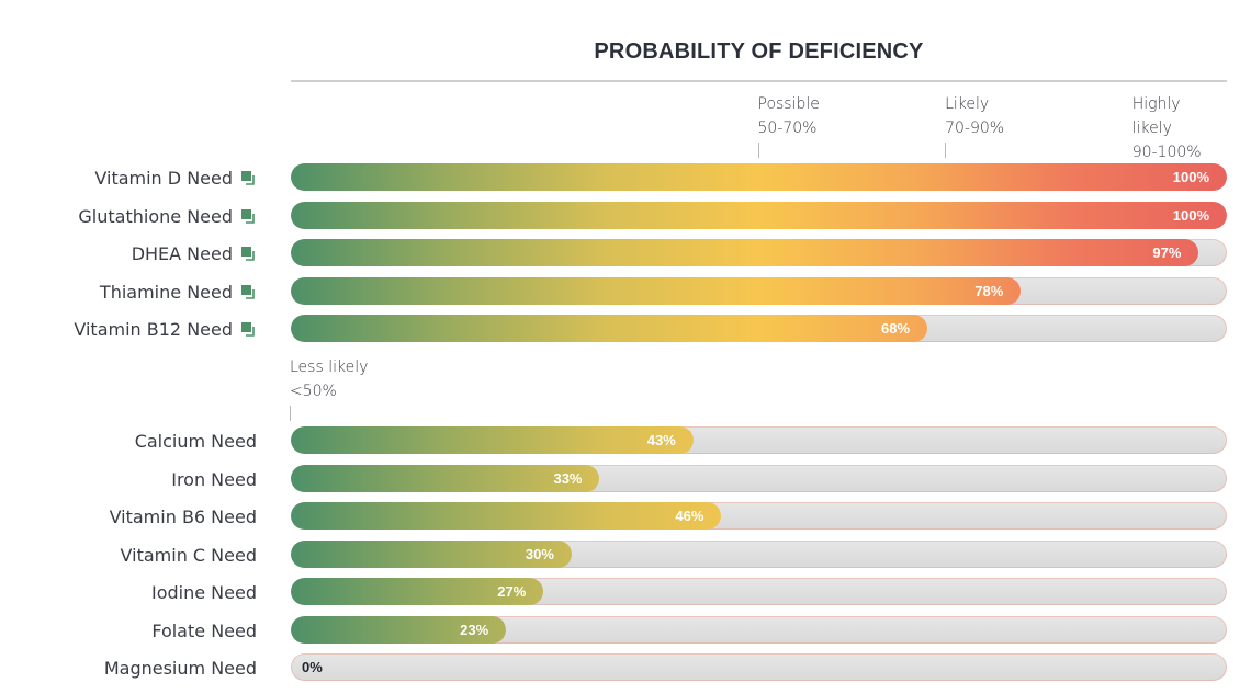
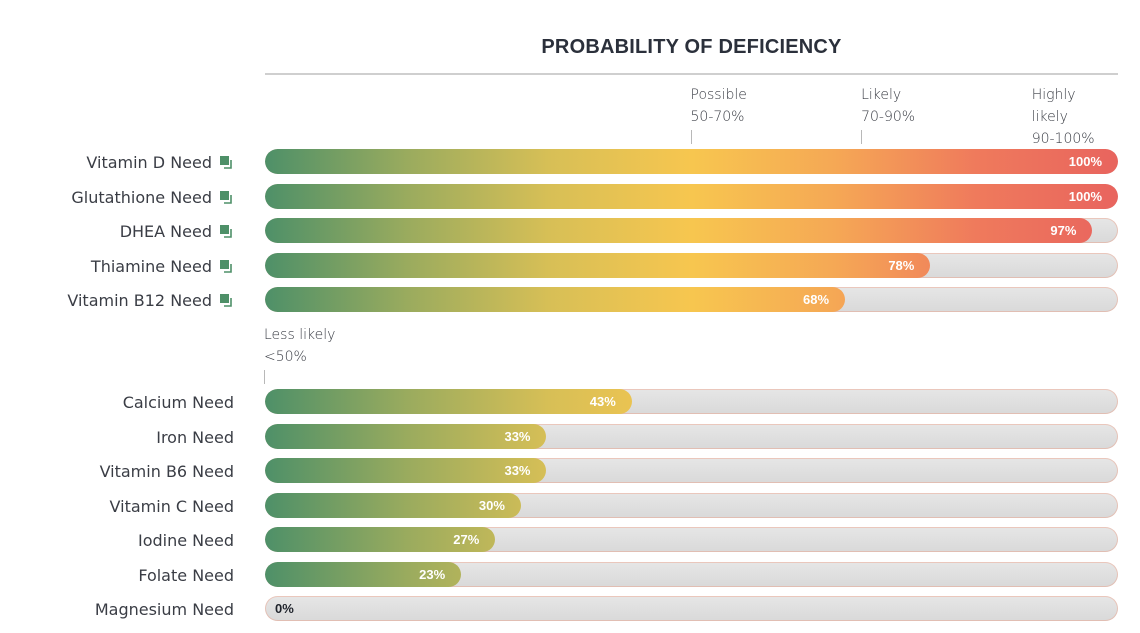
Vitamin B6 Need: 46% -> 33%
